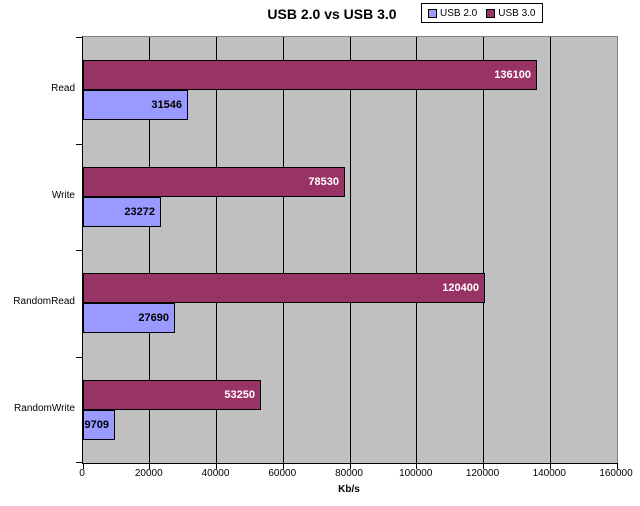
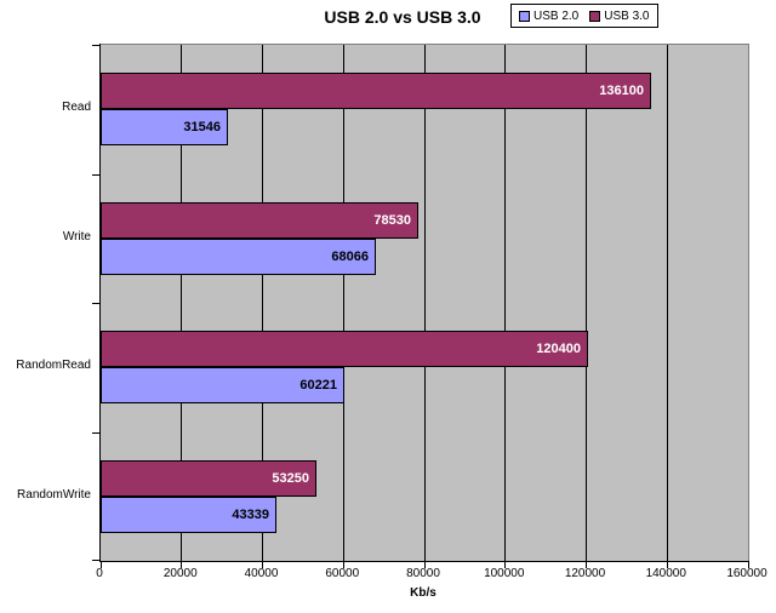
USB 2.0/Write: 23272 -> 68066
USB 2.0/RandomRead: 27690 -> 60221
USB 2.0/RandomWrite: 9709 -> 43339
